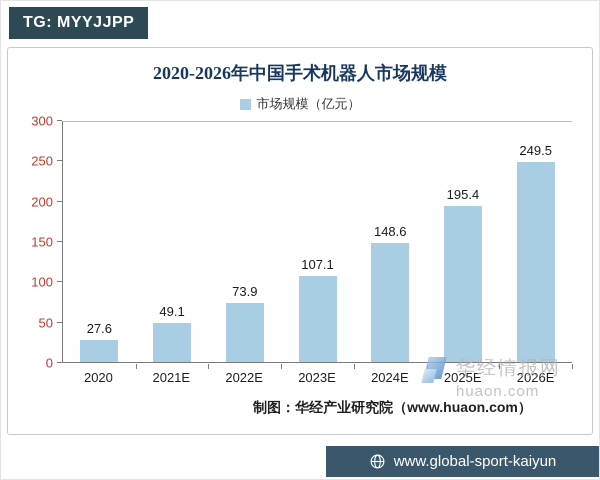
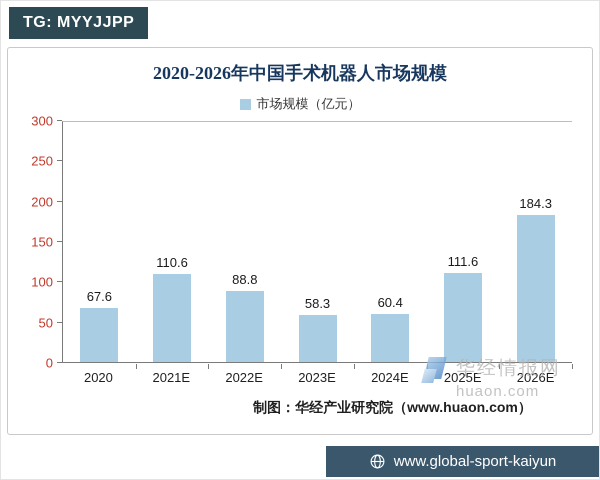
2020: 27.6 -> 67.6
2021E: 49.1 -> 110.6
2022E: 73.9 -> 88.8
2023E: 107.1 -> 58.3
2024E: 148.6 -> 60.4
2025E: 195.4 -> 111.6
2026E: 249.5 -> 184.3
